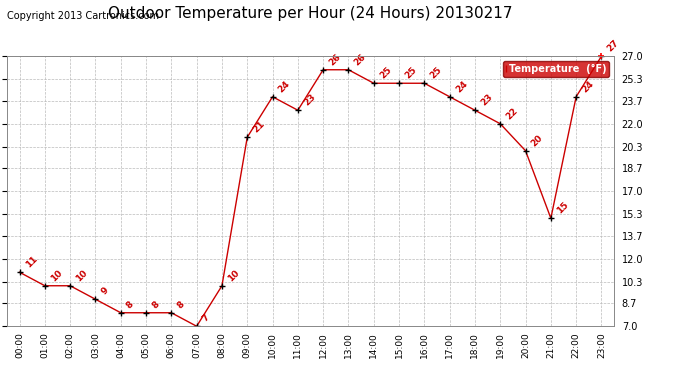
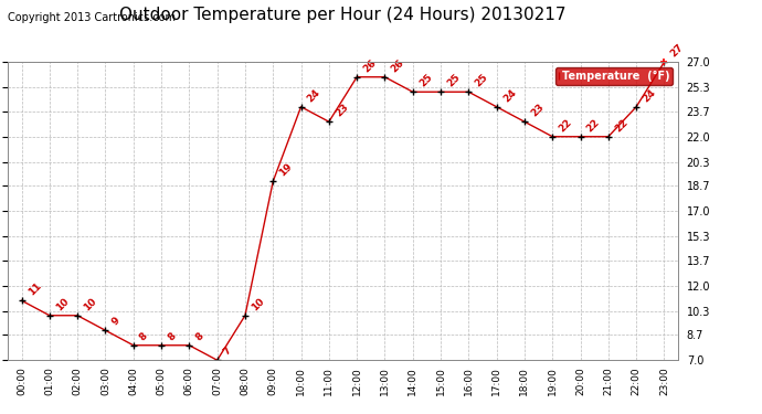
09:00: 21 -> 19
20:00: 20 -> 22
21:00: 15 -> 22
